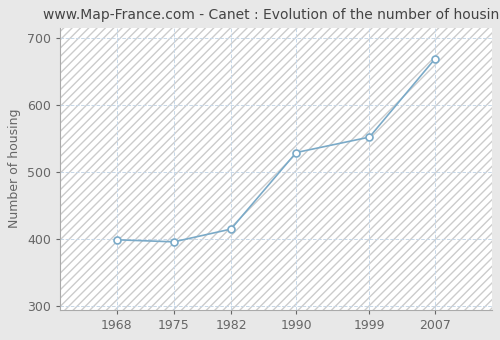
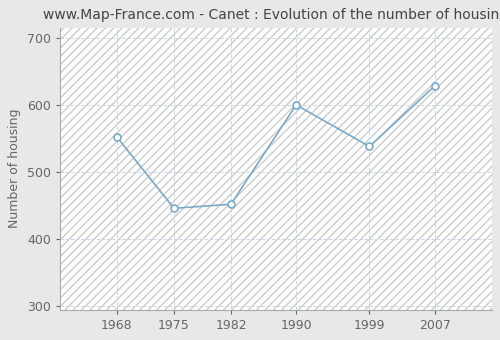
1968: 399 -> 552
1975: 396 -> 446
1982: 415 -> 452
1990: 529 -> 600
1999: 552 -> 538
2007: 668 -> 628
